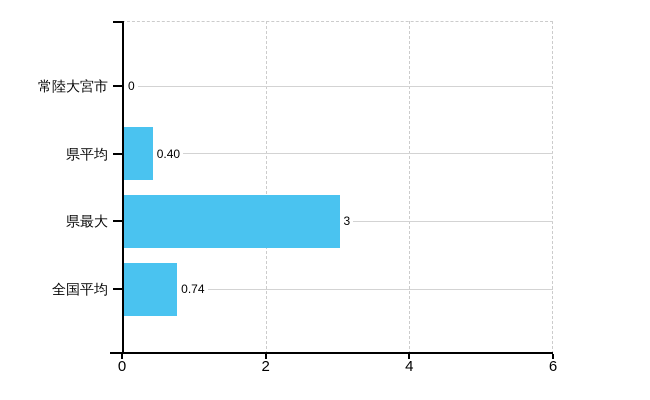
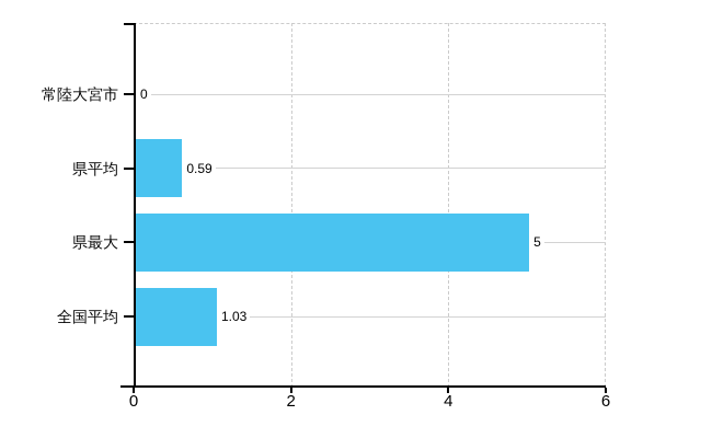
県平均: 0.40 -> 0.59
県最大: 3 -> 5
全国平均: 0.74 -> 1.03
